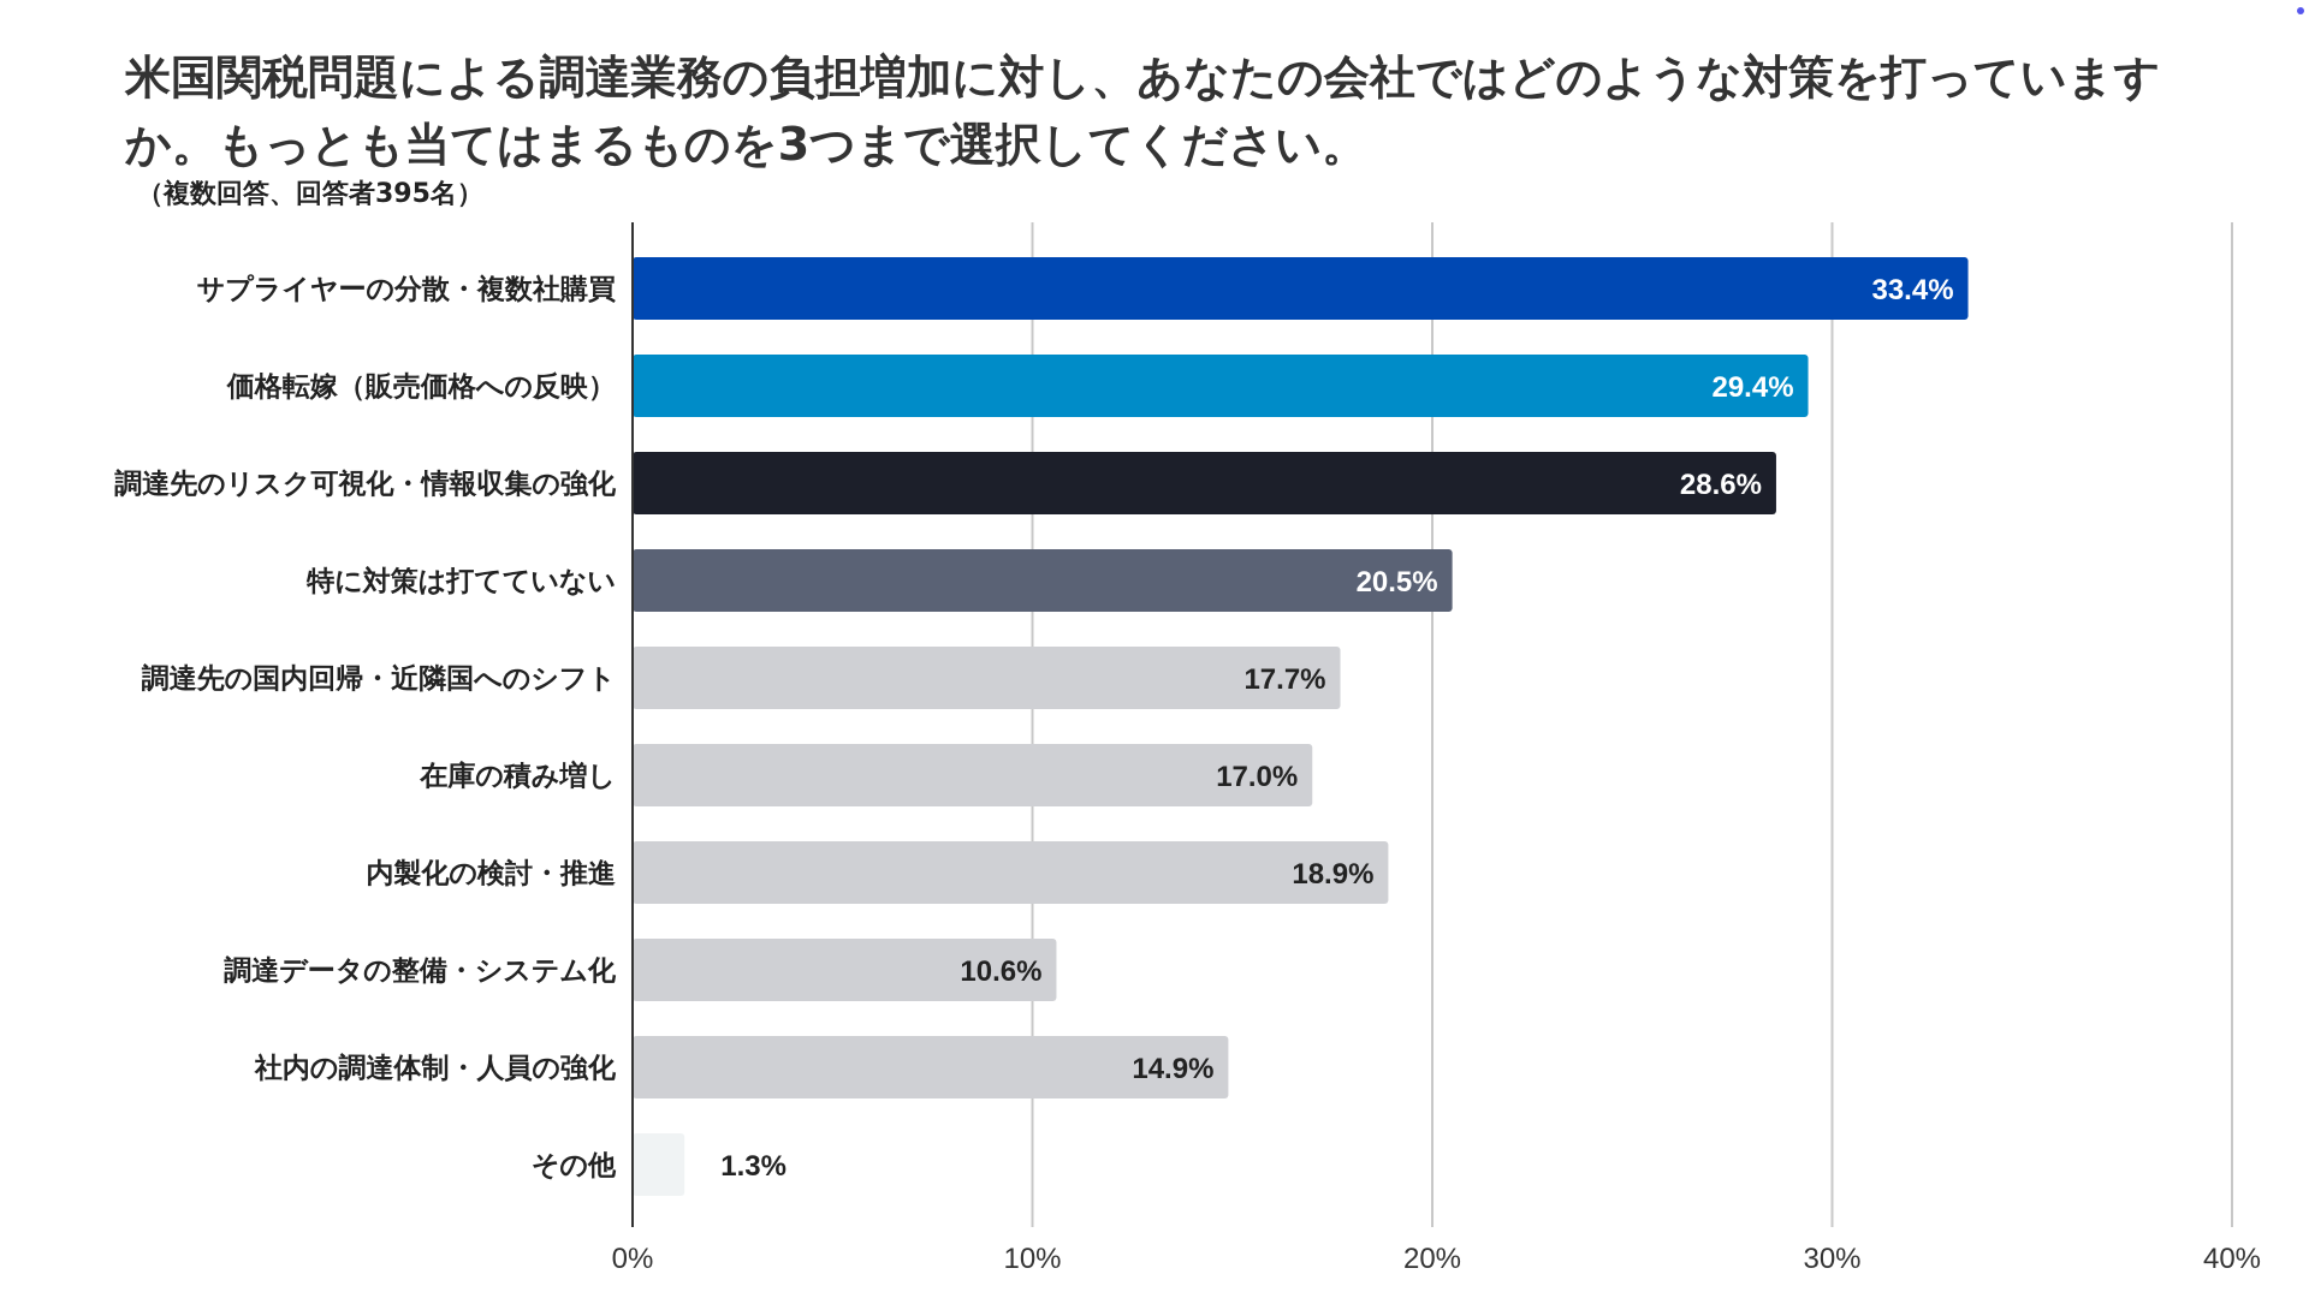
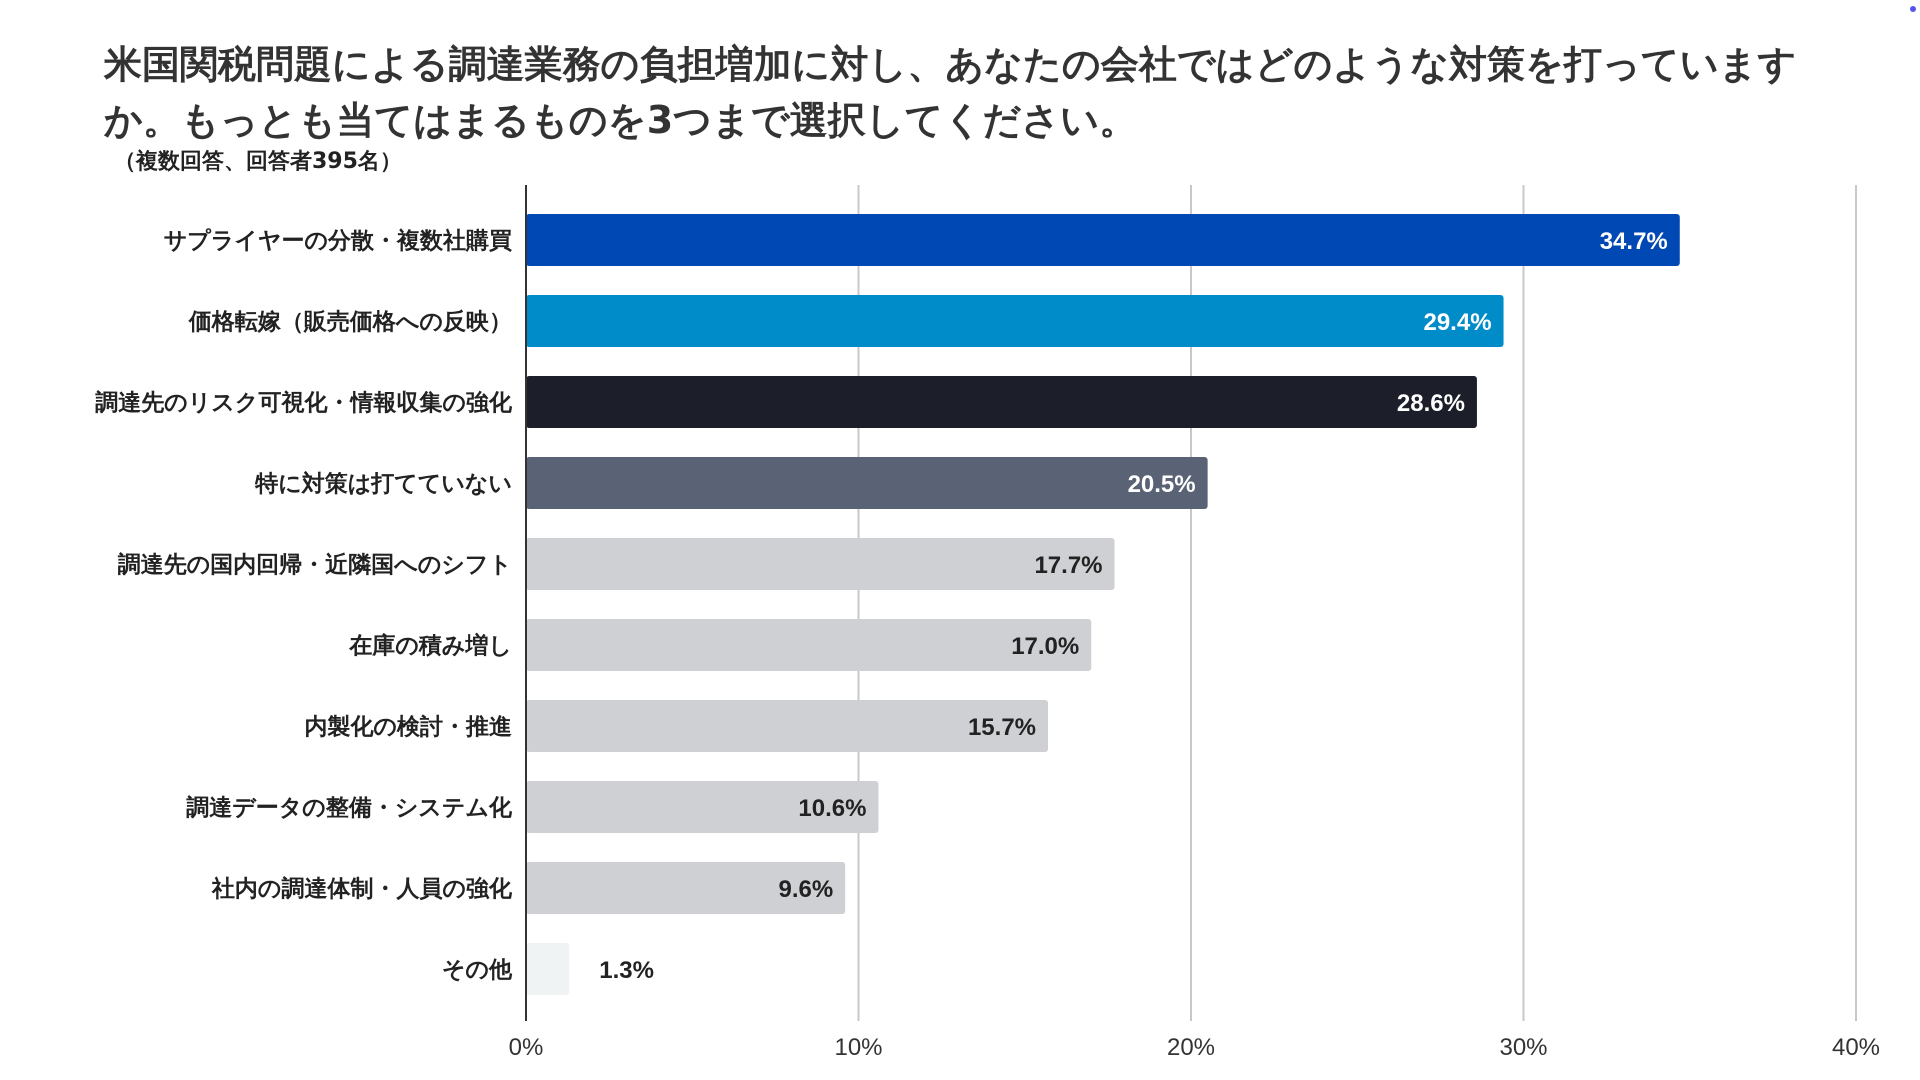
サプライヤーの分散・複数社購買: 33.4% -> 34.7%
内製化の検討・推進: 18.9% -> 15.7%
社内の調達体制・人員の強化: 14.9% -> 9.6%
